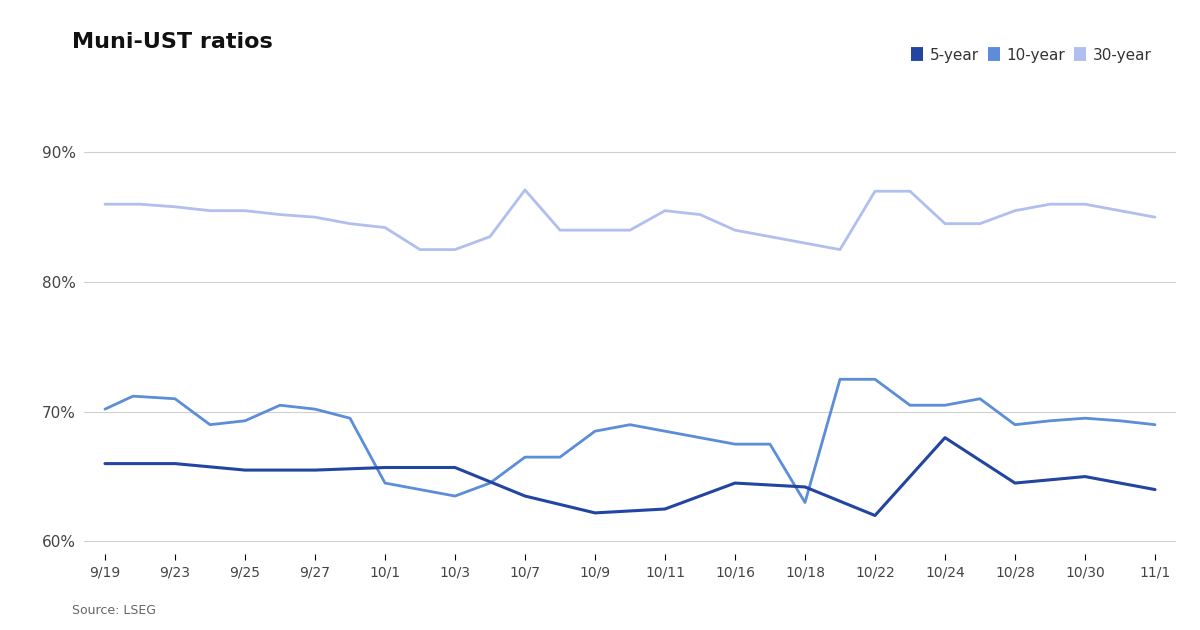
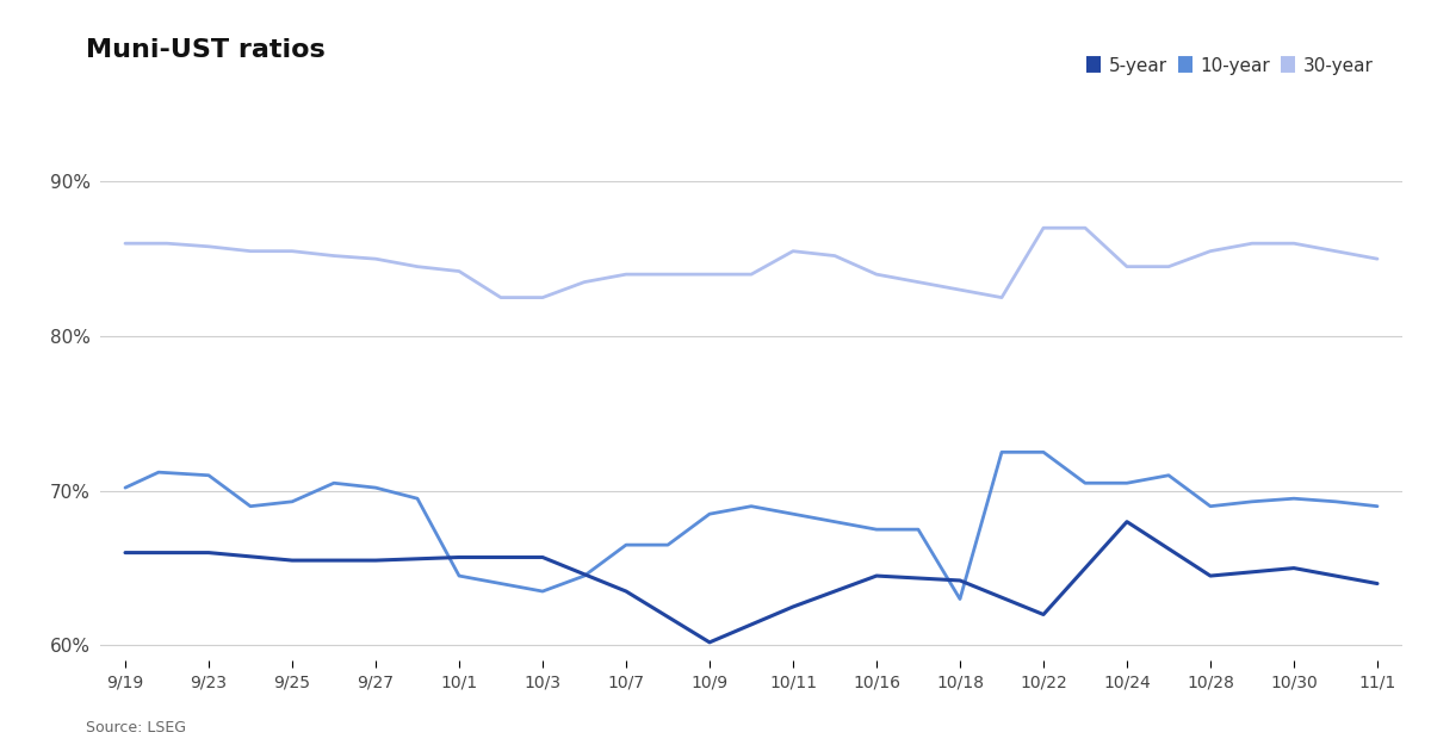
30-year/10/7: 87.1% -> 84.0%
5-year/10/9: 62.2% -> 60.2%
